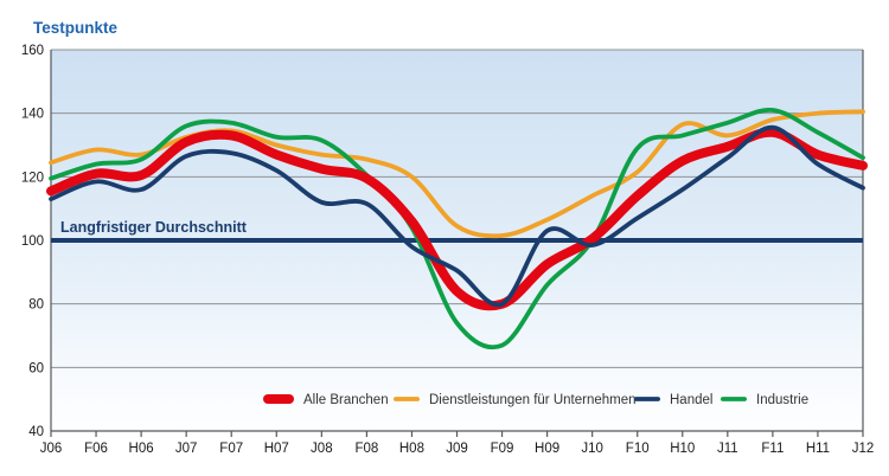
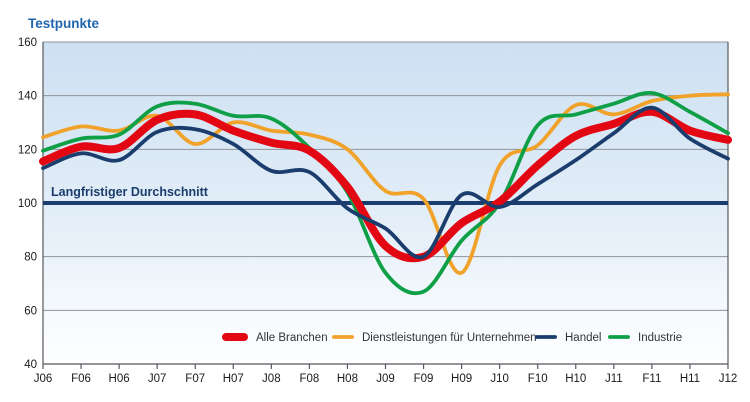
Dienstleistungen für Unternehmen/F07: 134 -> 122
Dienstleistungen für Unternehmen/H09: 106 -> 74
